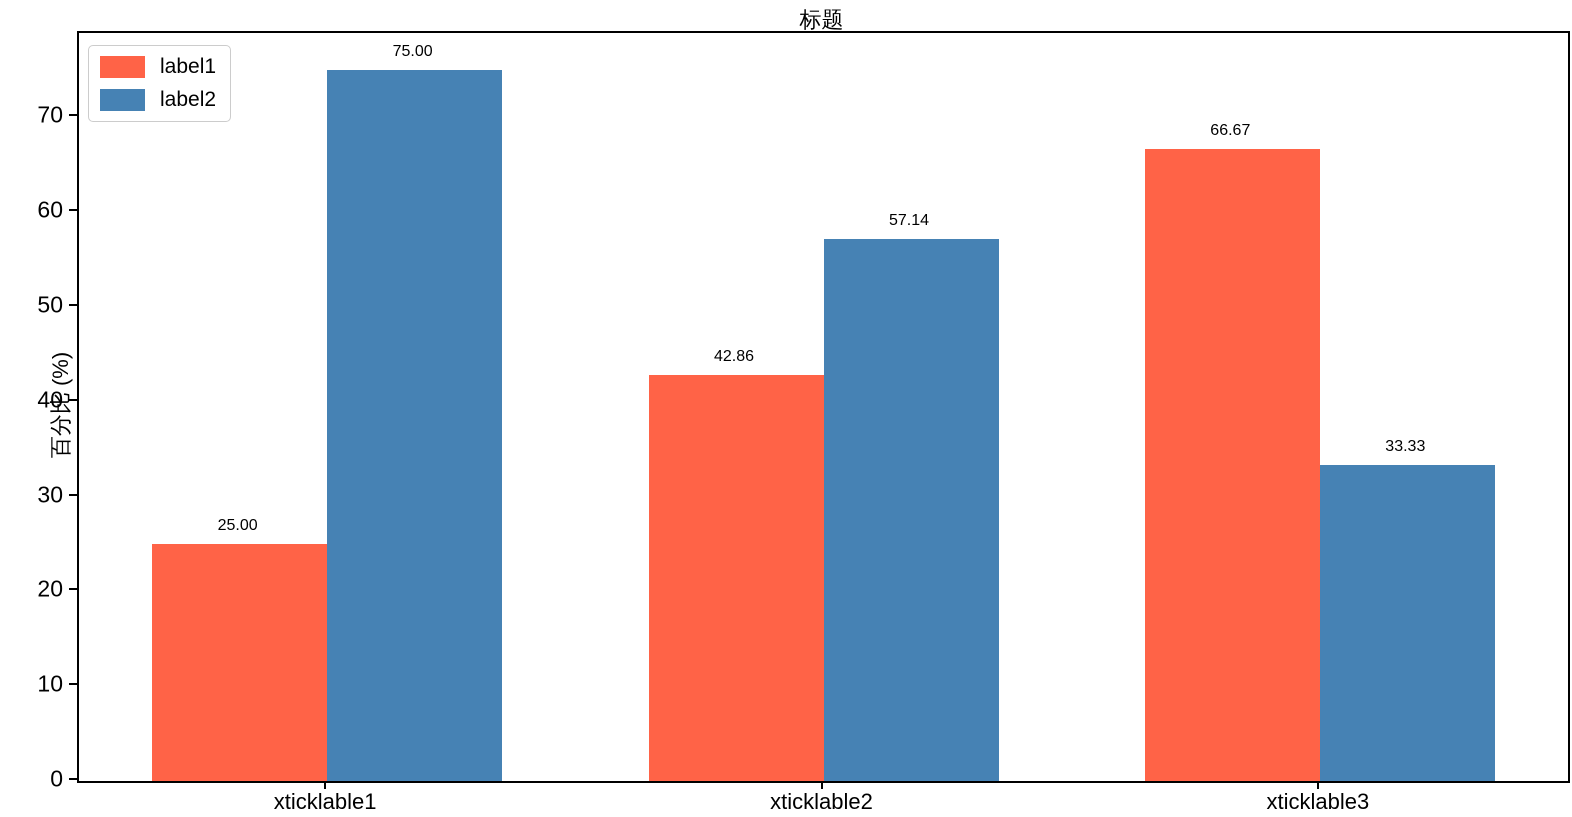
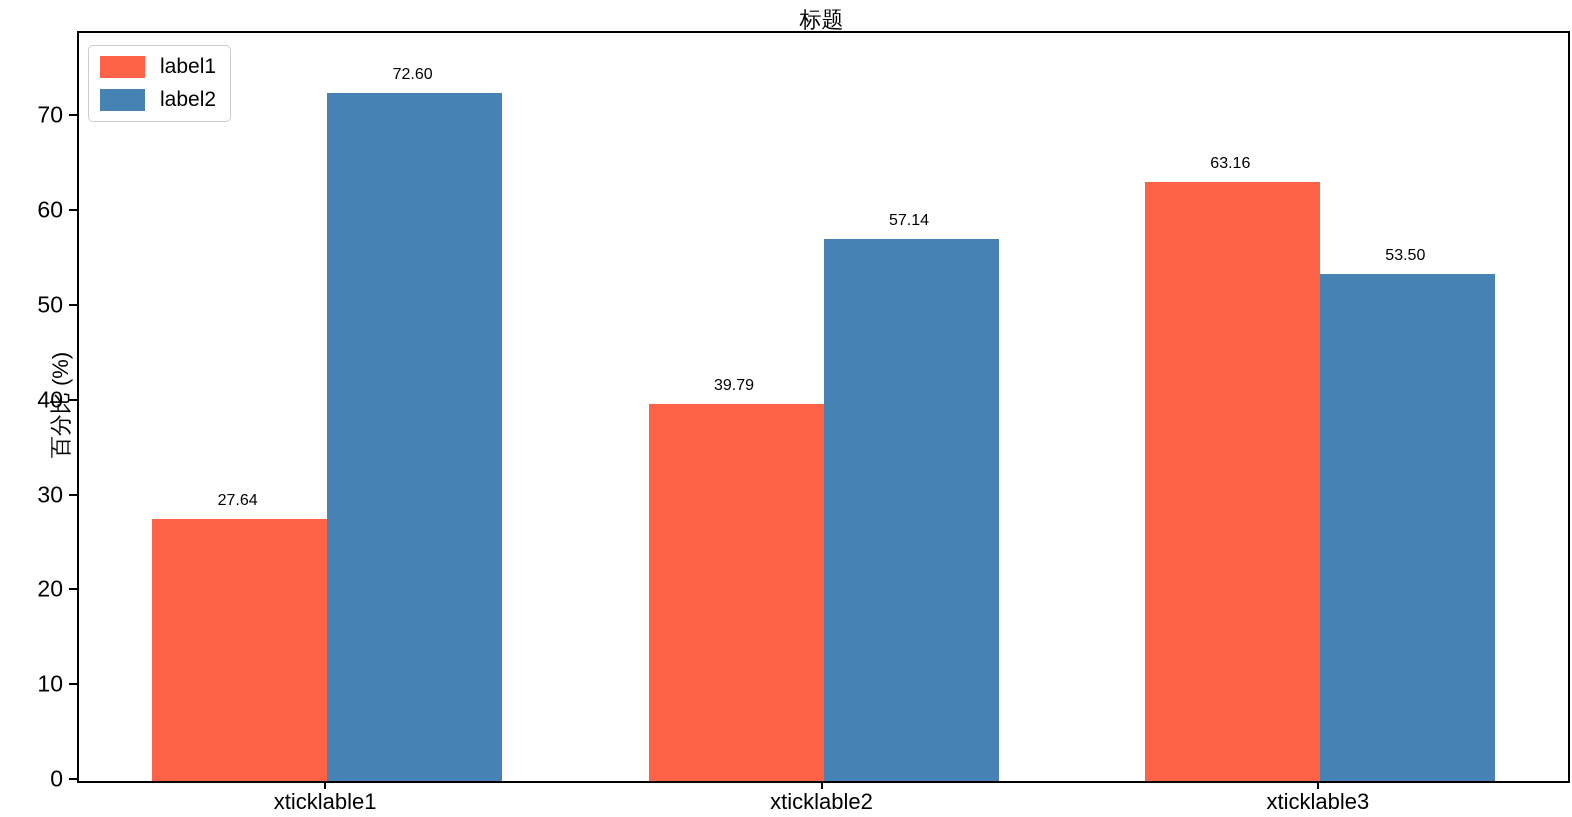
label1/xticklable1: 25.00 -> 27.64
label2/xticklable1: 75.00 -> 72.60
label1/xticklable2: 42.86 -> 39.79
label1/xticklable3: 66.67 -> 63.16
label2/xticklable3: 33.33 -> 53.50
